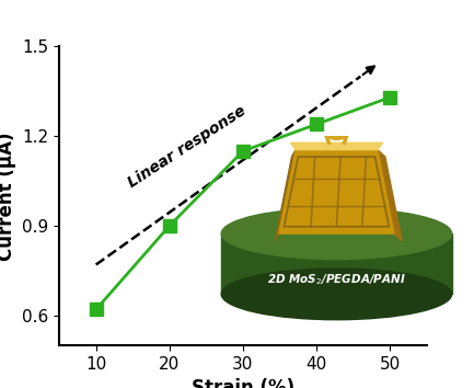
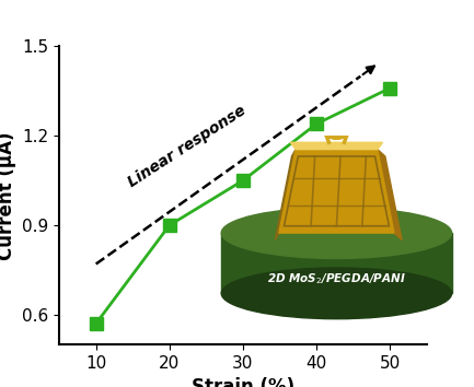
10: 0.62 -> 0.57
30: 1.15 -> 1.05
50: 1.33 -> 1.36
